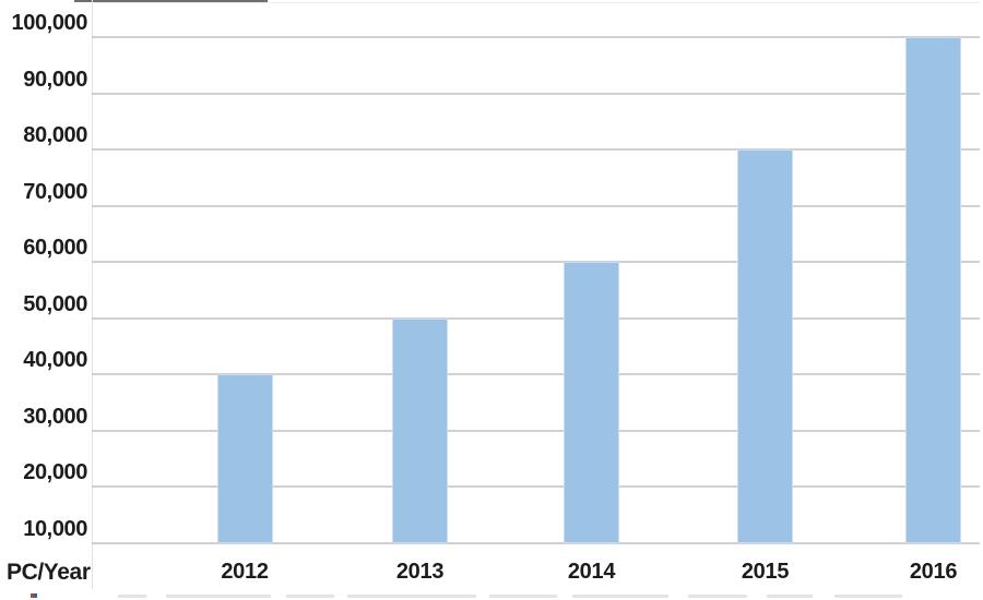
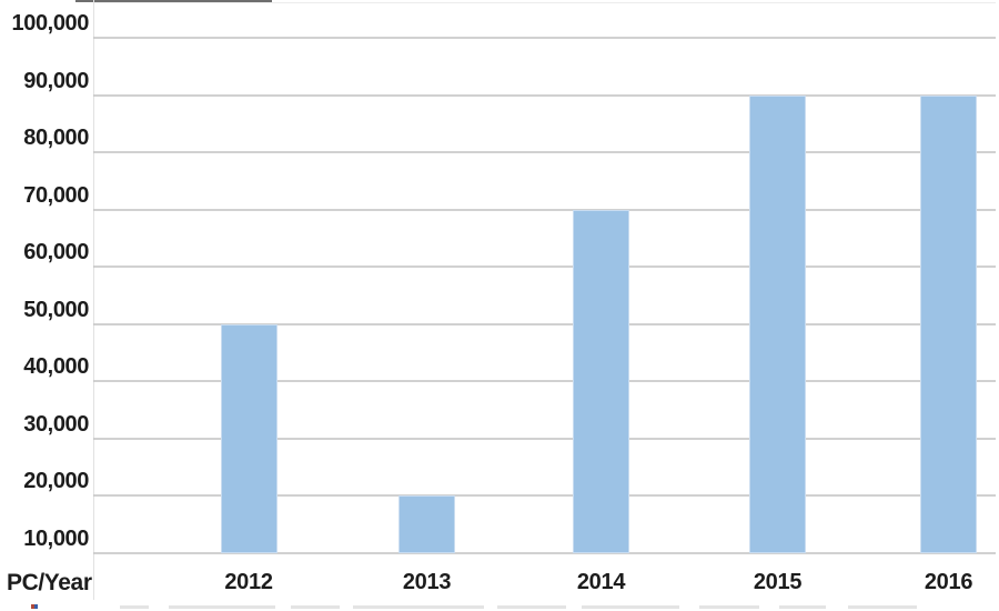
2012: 40000 -> 50000
2013: 50000 -> 20000
2014: 60000 -> 70000
2015: 80000 -> 90000
2016: 100000 -> 90000
